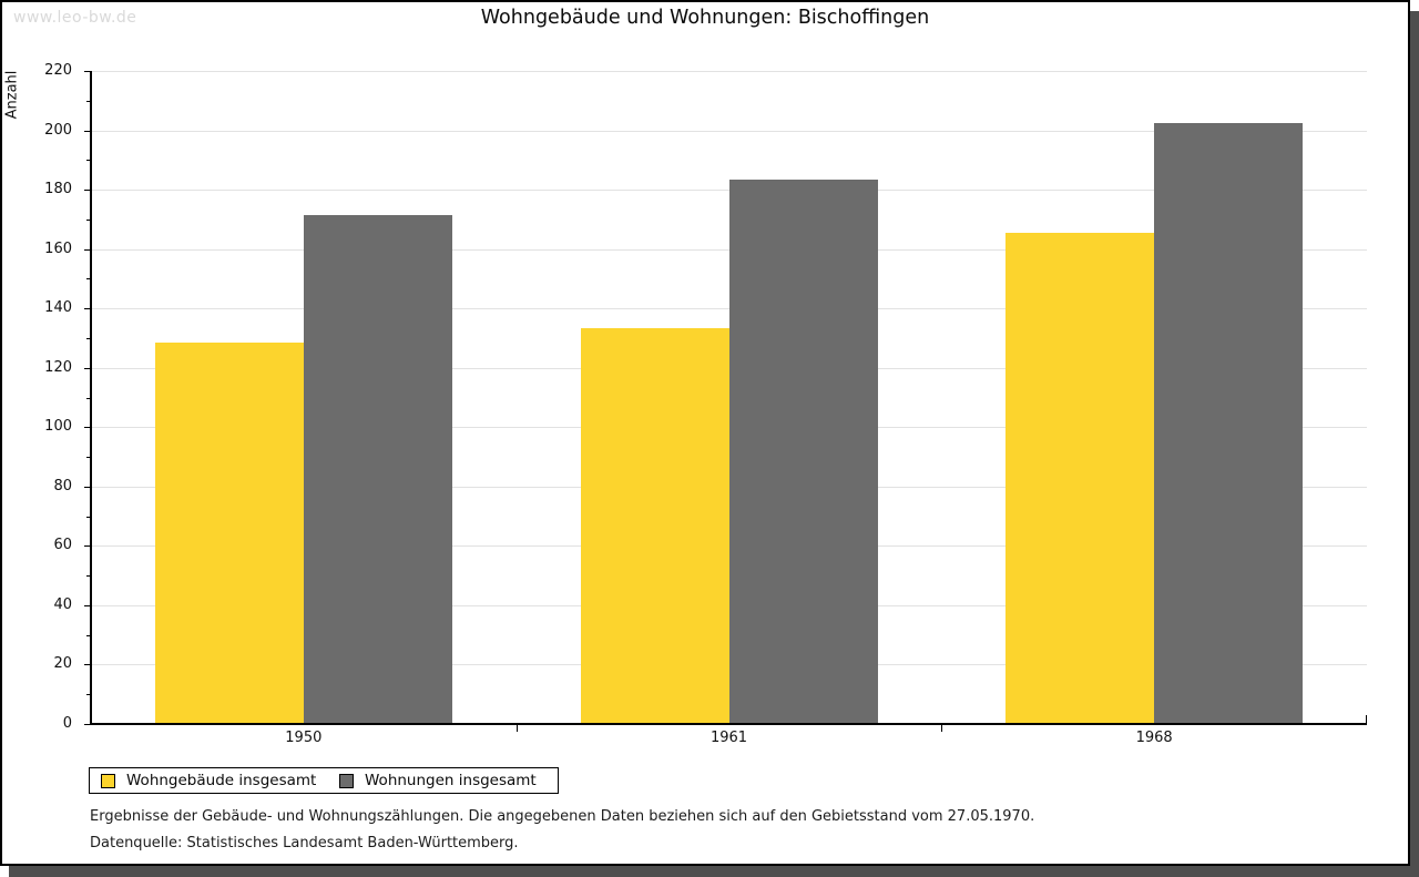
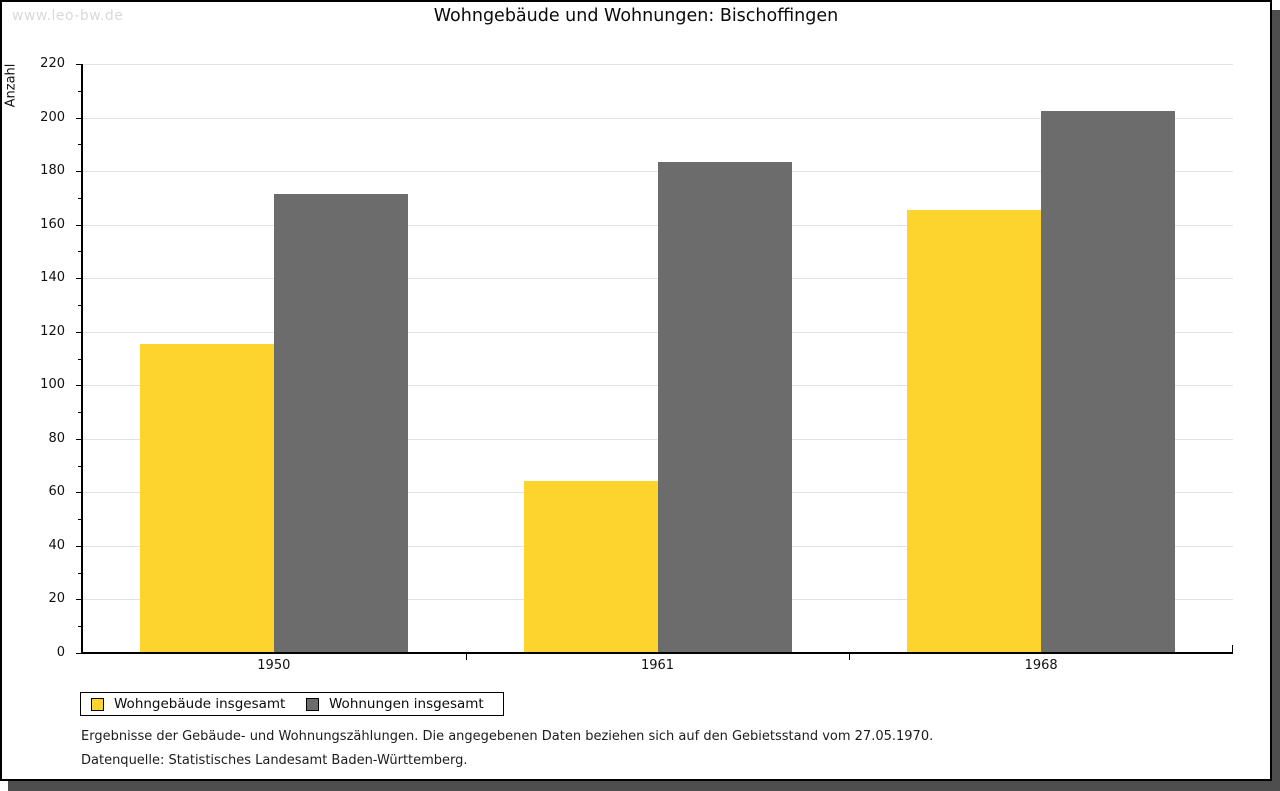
Wohngebäude insgesamt/1950: 128 -> 115
Wohngebäude insgesamt/1961: 133 -> 64
